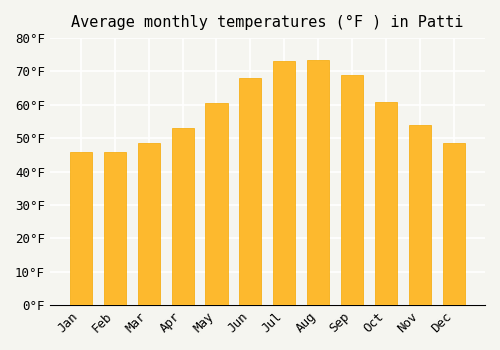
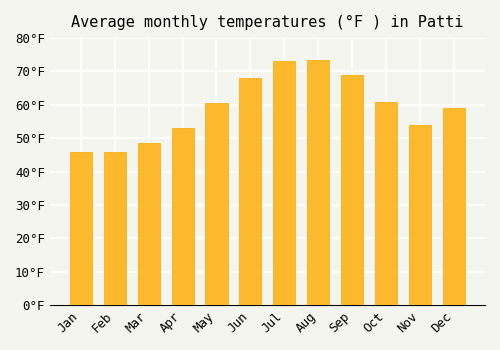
Dec: 48.5°F -> 59.0°F
